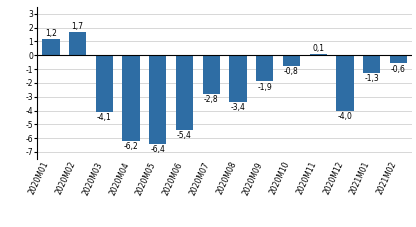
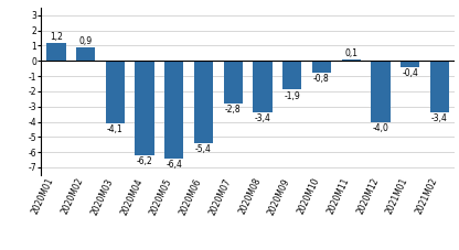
2020M02: 1,7 -> 0,9
2021M01: -1,3 -> -0,4
2021M02: -0,6 -> -3,4
